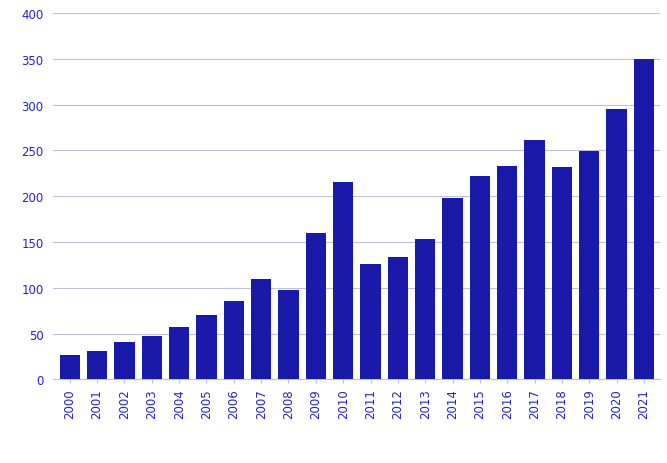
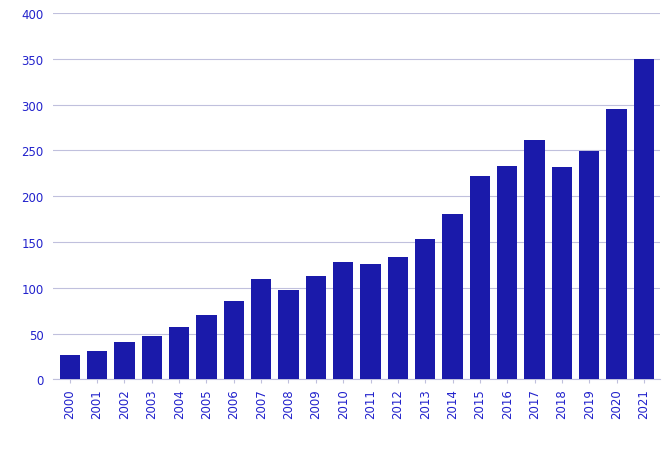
2009: 160 -> 113
2010: 216 -> 128
2014: 198 -> 181
